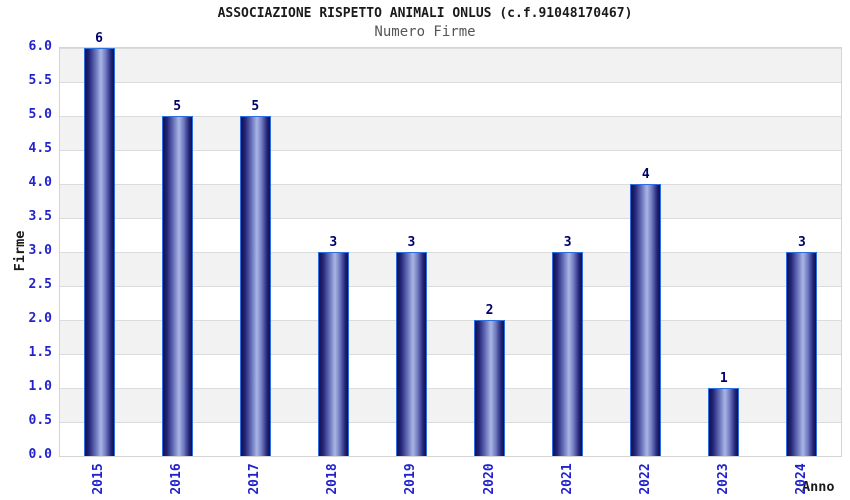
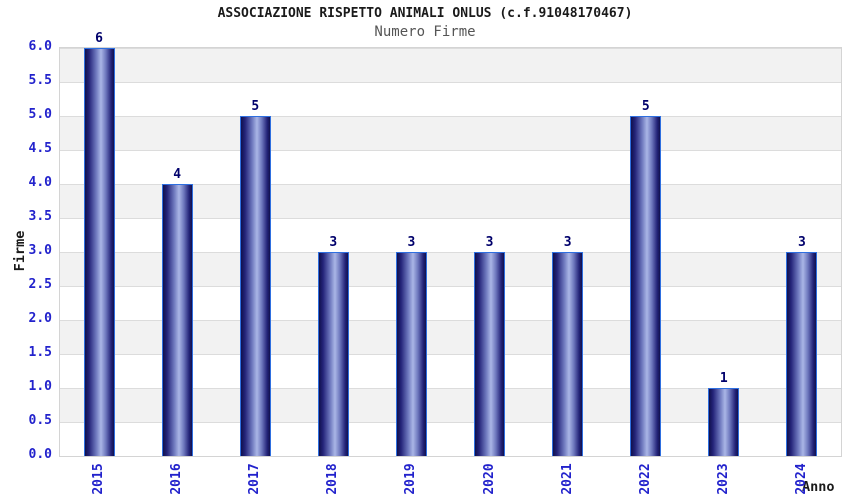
2016: 5 -> 4
2020: 2 -> 3
2022: 4 -> 5
